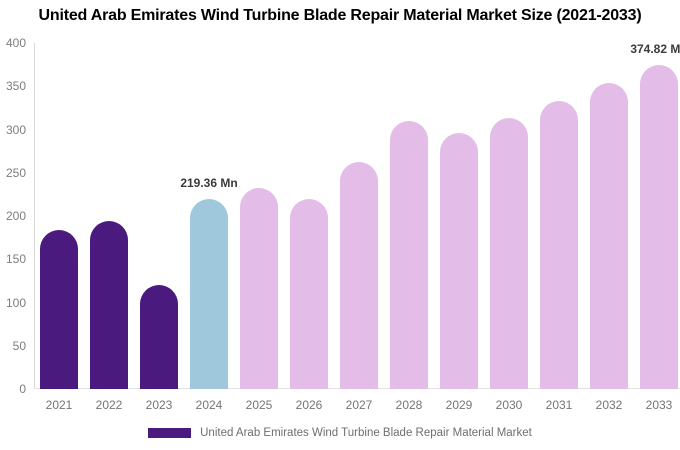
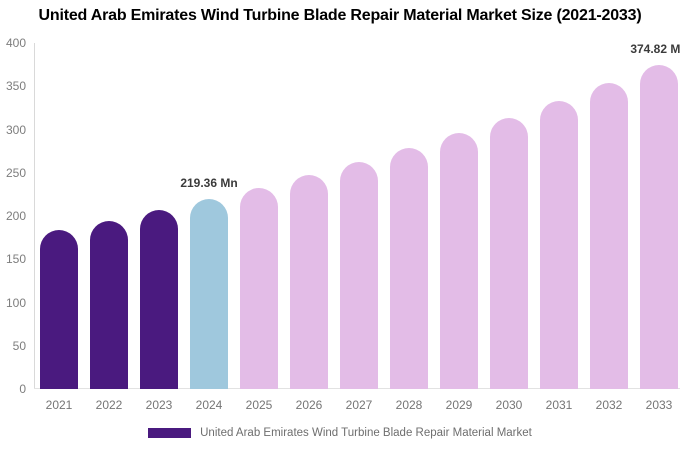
2023: 120 -> 210
2026: 220 -> 250
2028: 310 -> 280
